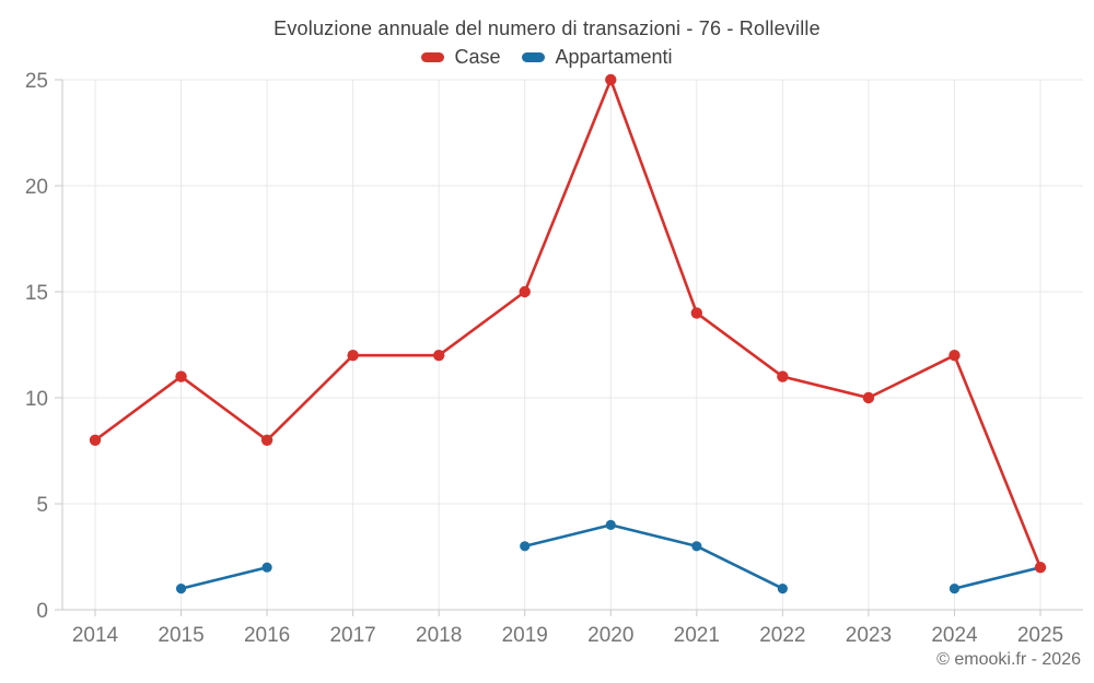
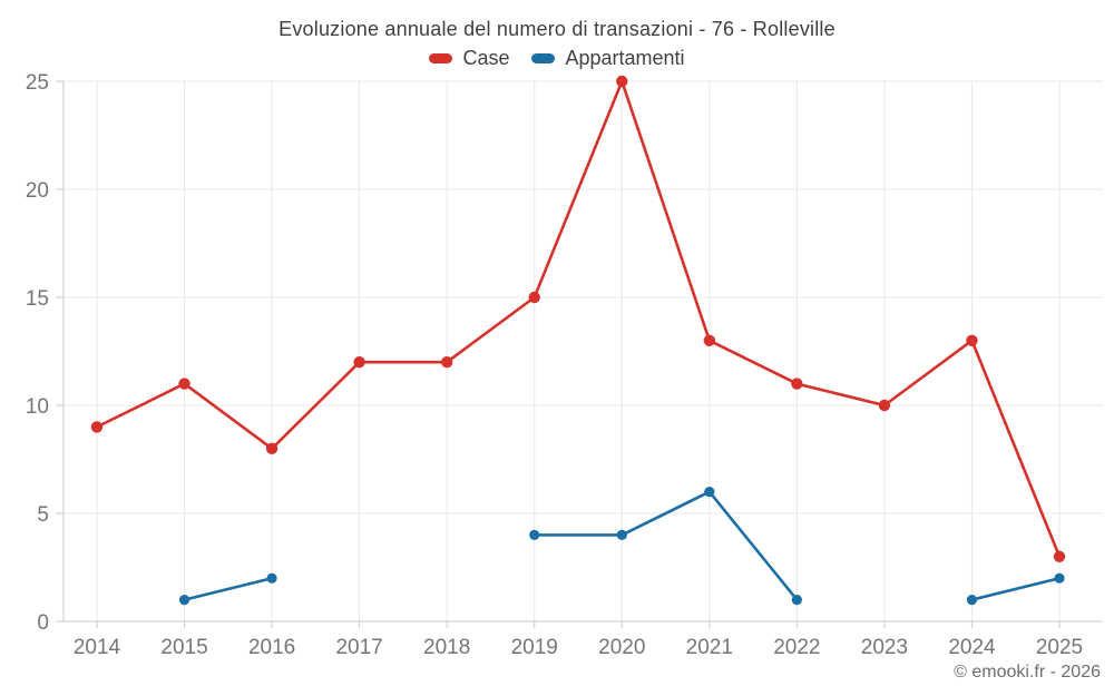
Case/2014: 8 -> 9
Appartamenti/2019: 3 -> 4
Case/2021: 14 -> 13
Appartamenti/2021: 3 -> 6
Case/2024: 12 -> 13
Case/2025: 2 -> 3
